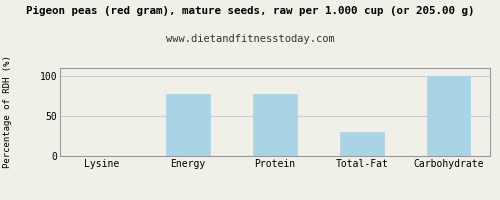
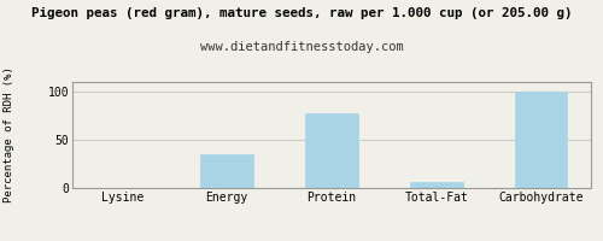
Energy: 78 -> 35
Total-Fat: 30 -> 6
